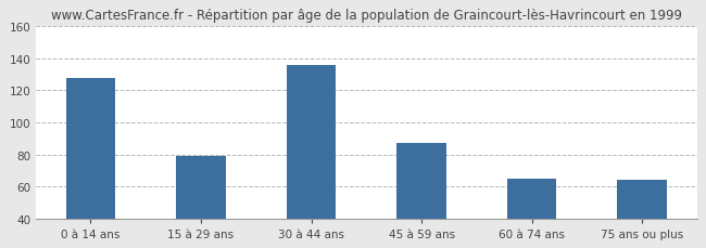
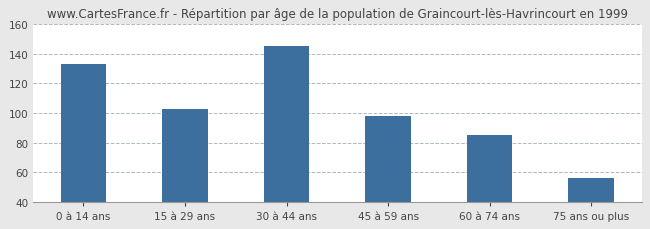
0 à 14 ans: 128 -> 133
15 à 29 ans: 79 -> 103
30 à 44 ans: 136 -> 145
45 à 59 ans: 87 -> 98
60 à 74 ans: 65 -> 85
75 ans ou plus: 64 -> 56
